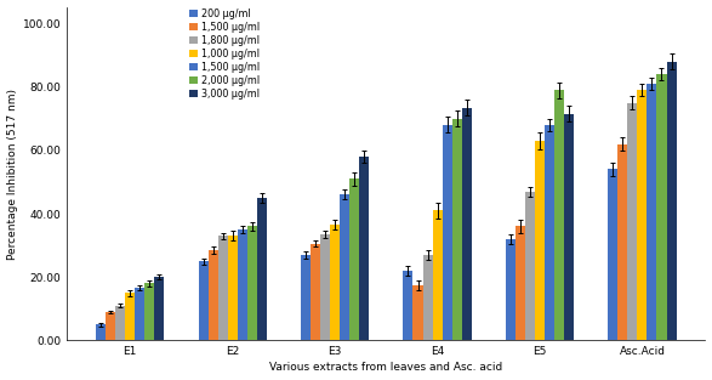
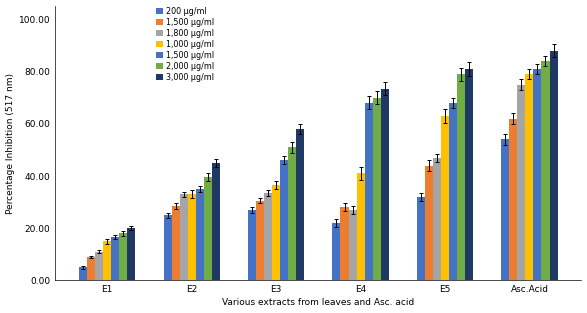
2,000 μg/ml/E2: 36.0 -> 39.5
1,500 μg/ml/E4: 17.5 -> 28.0
1,500 μg/ml/E5: 36.0 -> 44.0
3,000 μg/ml/E5: 71.5 -> 81.0
